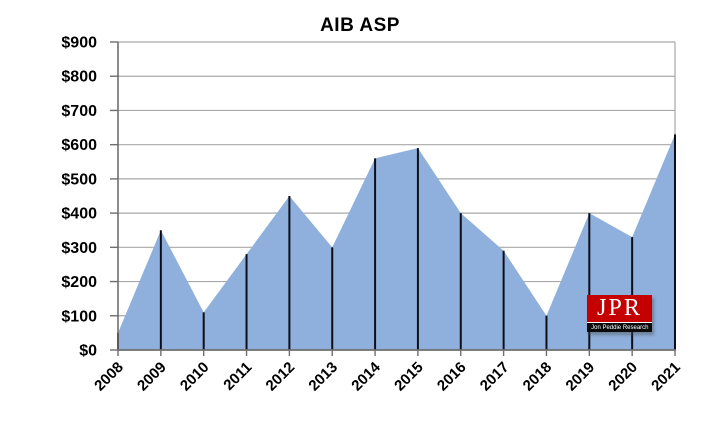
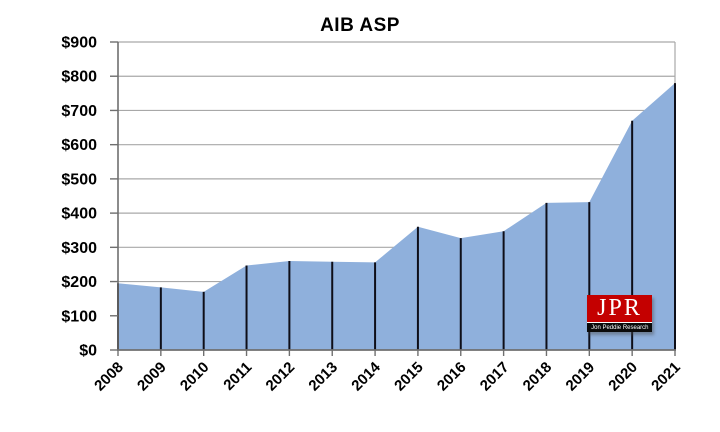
2008: $50 -> $200
2009: $350 -> $180
2010: $110 -> $170
2011: $280 -> $250
2012: $450 -> $260
2013: $300 -> $260
2014: $560 -> $260
2015: $590 -> $360
2016: $400 -> $330
2017: $290 -> $350
2018: $100 -> $430
2019: $400 -> $430
2020: $330 -> $670
2021: $630 -> $780
